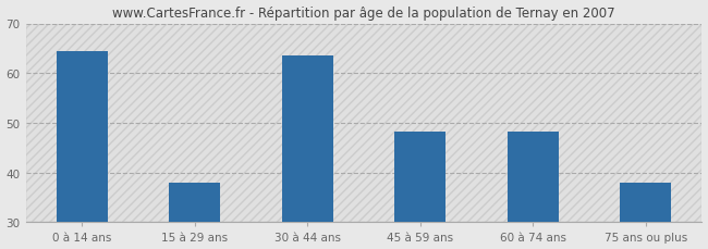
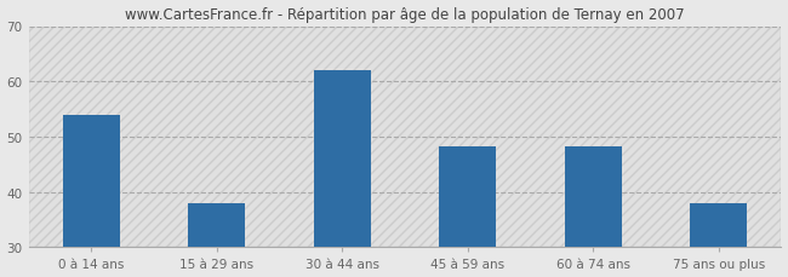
0 à 14 ans: 64.5 -> 54.0
30 à 44 ans: 63.5 -> 62.0
